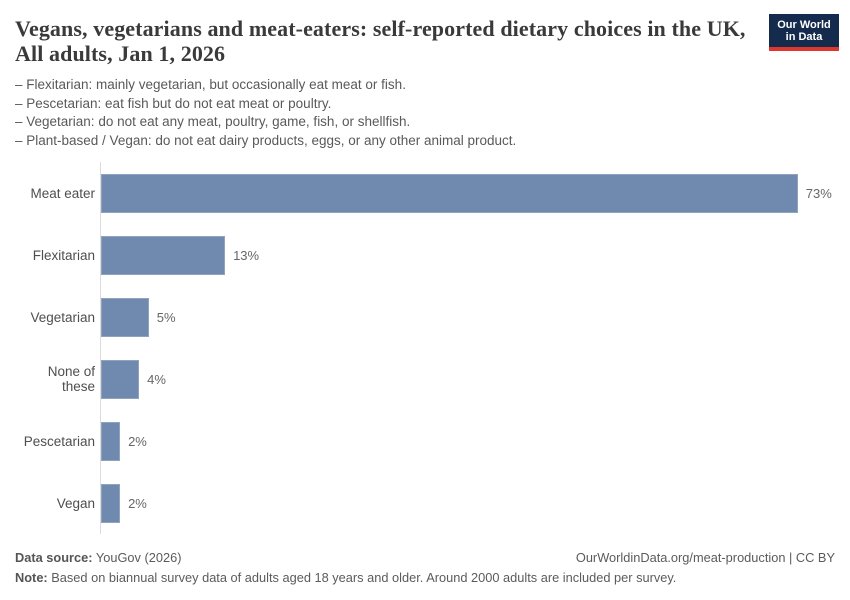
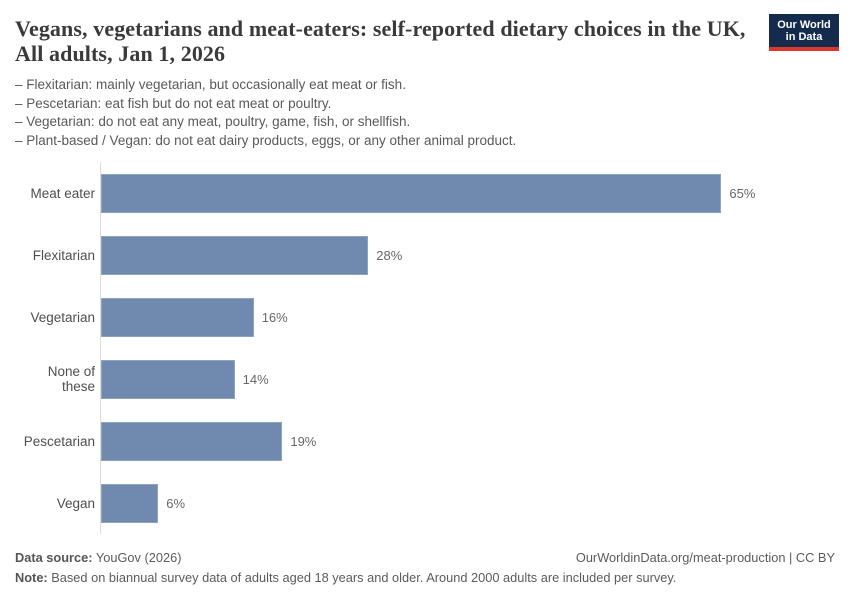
Meat eater: 73% -> 65%
Flexitarian: 13% -> 28%
Vegetarian: 5% -> 16%
None of these: 4% -> 14%
Pescetarian: 2% -> 19%
Vegan: 2% -> 6%
